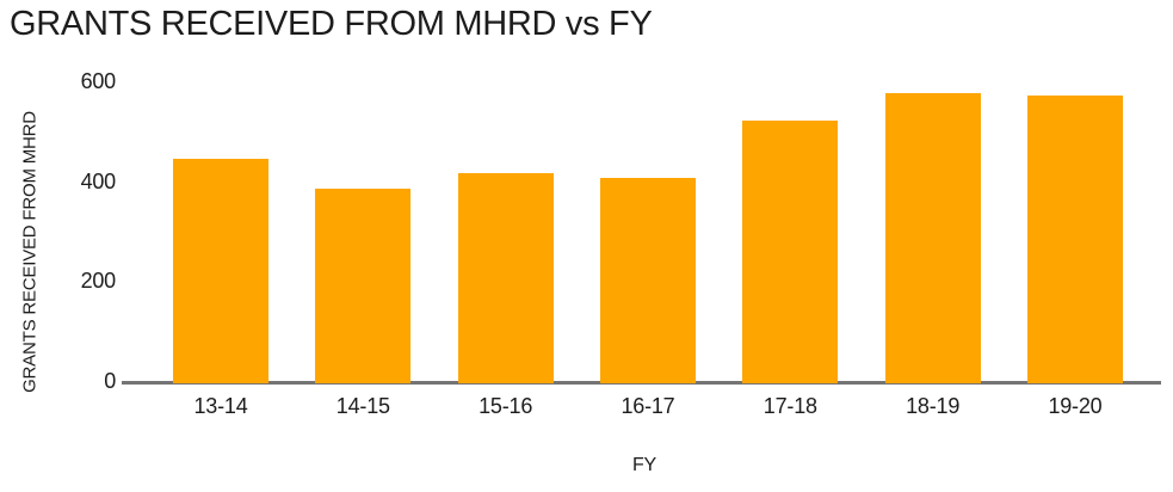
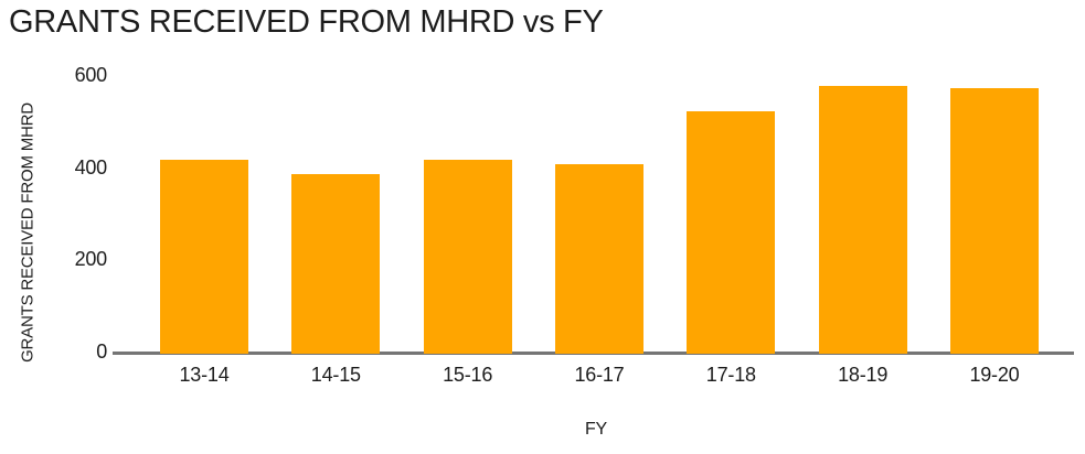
13-14: 450 -> 420
